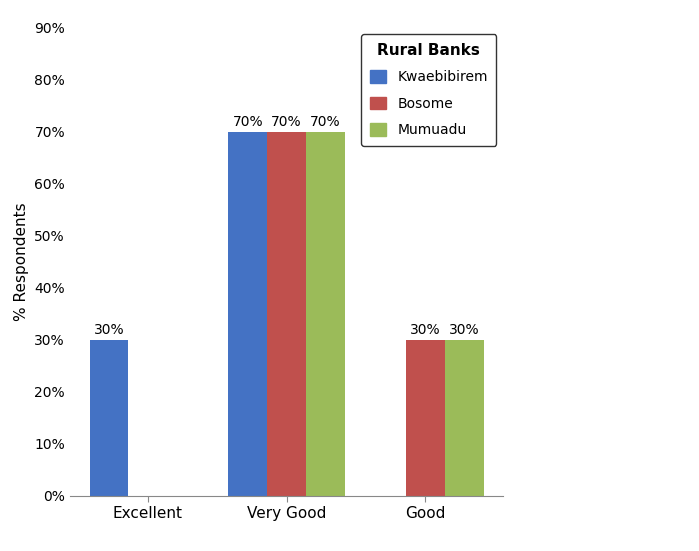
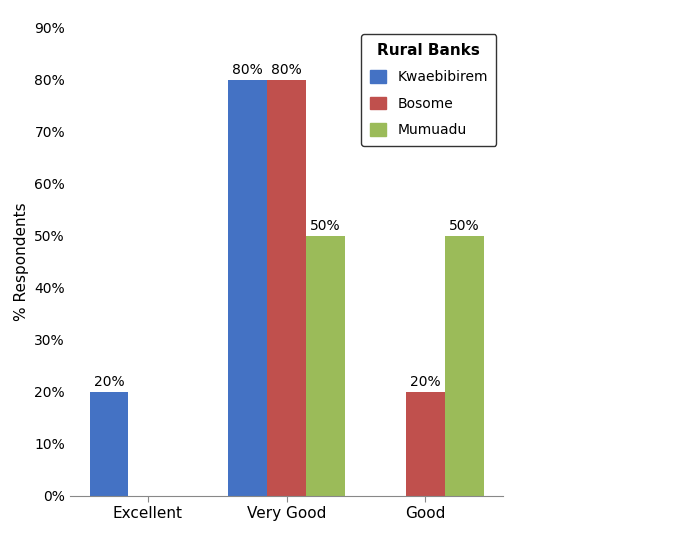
Kwaebibirem/Excellent: 30% -> 20%
Kwaebibirem/Very Good: 70% -> 80%
Bosome/Very Good: 70% -> 80%
Mumuadu/Very Good: 70% -> 50%
Bosome/Good: 30% -> 20%
Mumuadu/Good: 30% -> 50%
